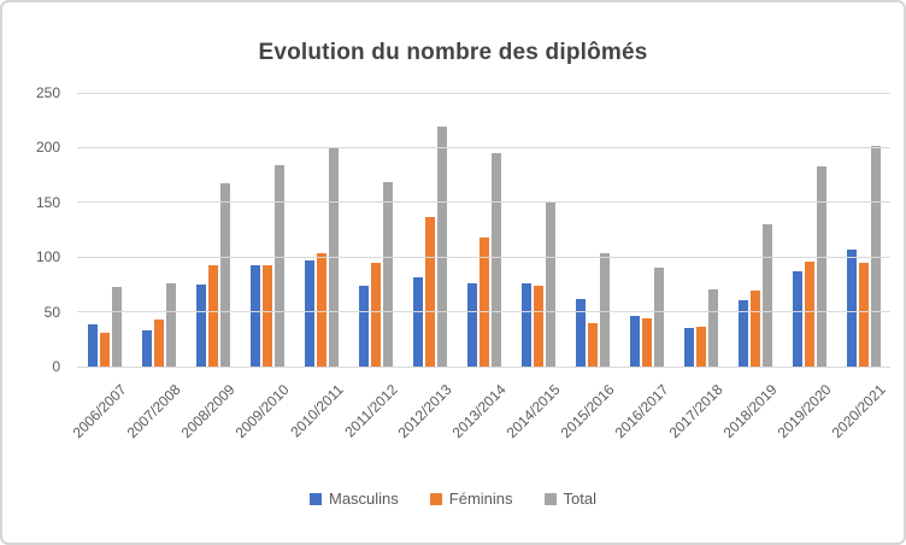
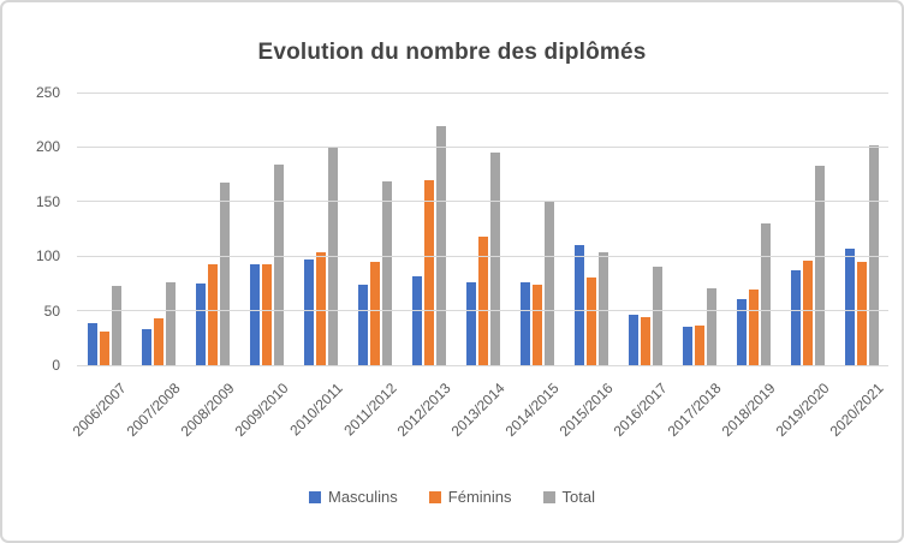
Féminins/2012/2013: 140 -> 170
Masculins/2015/2016: 60 -> 110
Féminins/2015/2016: 40 -> 80
